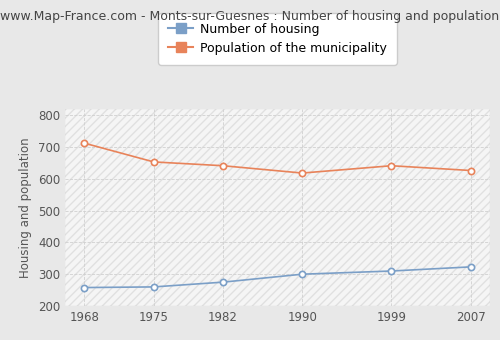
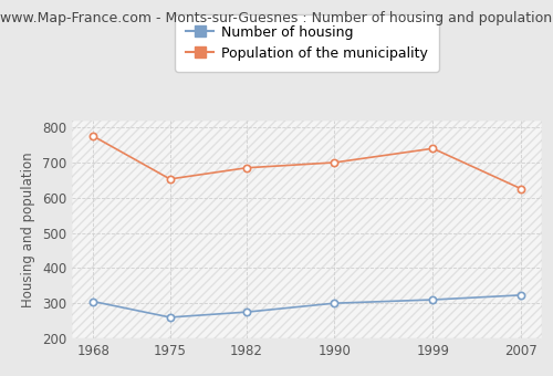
Number of housing/1968: 258 -> 305
Population of the municipality/1968: 712 -> 775
Population of the municipality/1982: 641 -> 685
Population of the municipality/1990: 618 -> 700
Population of the municipality/1999: 641 -> 740
